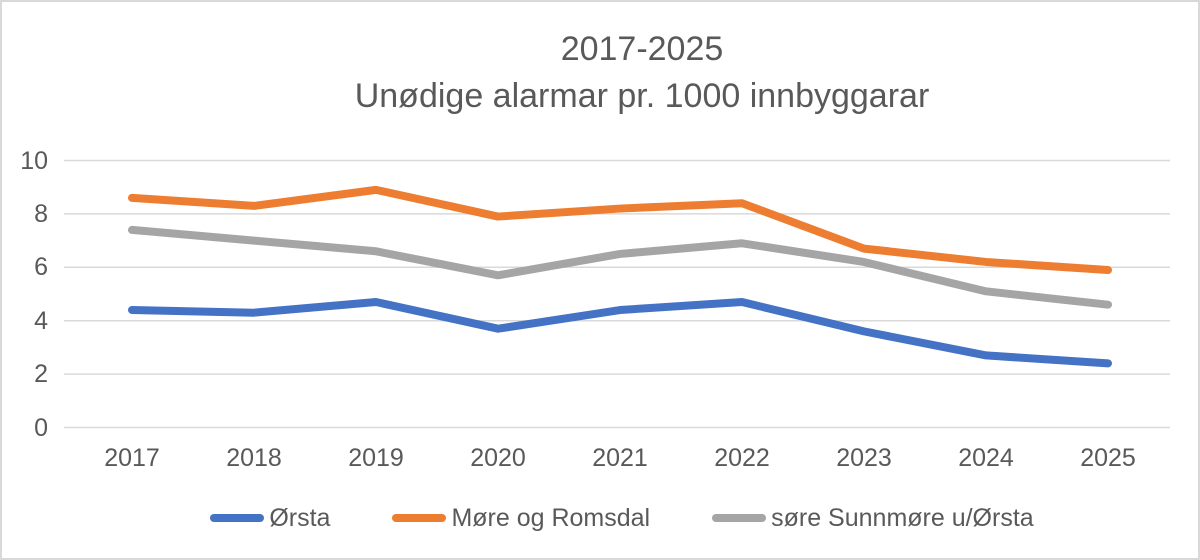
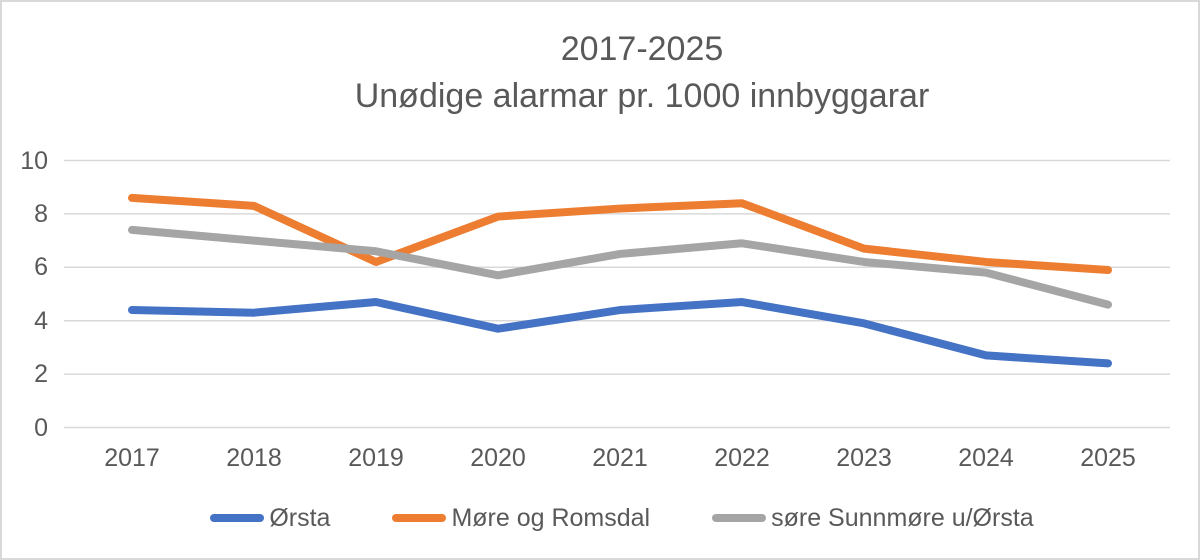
Møre og Romsdal/2019: 8.9 -> 6.2
Ørsta/2023: 3.6 -> 3.9
søre Sunnmøre u/Ørsta/2024: 5.1 -> 5.8
